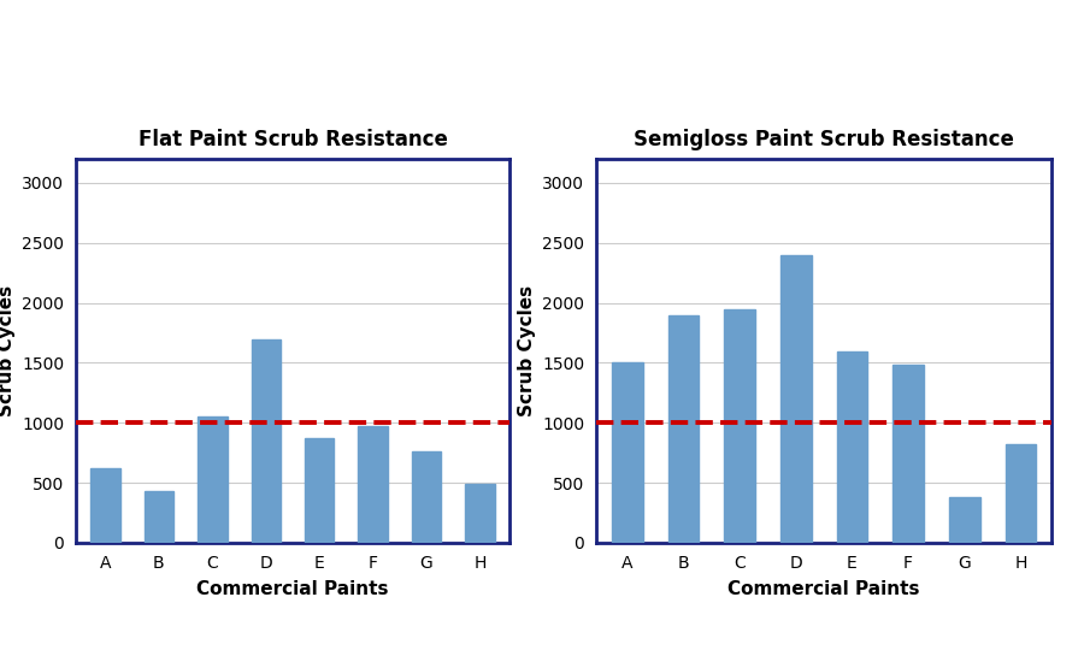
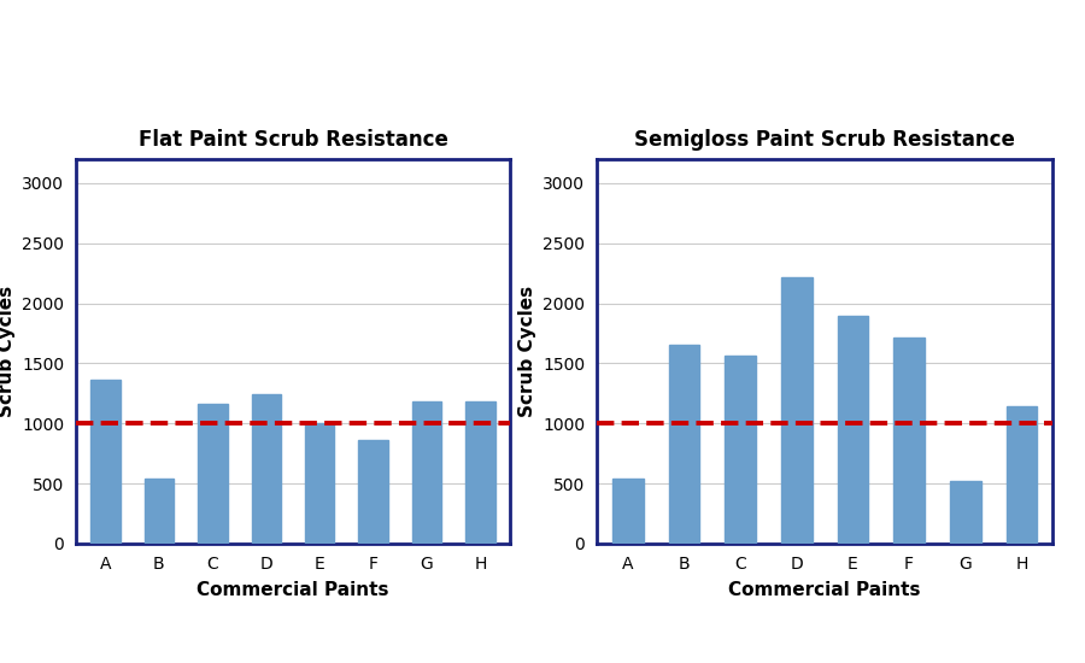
Flat Paint Scrub Resistance/A: 620 -> 1360
Flat Paint Scrub Resistance/B: 430 -> 540
Flat Paint Scrub Resistance/C: 1050 -> 1160
Flat Paint Scrub Resistance/D: 1700 -> 1240
Flat Paint Scrub Resistance/E: 870 -> 1000
Flat Paint Scrub Resistance/F: 970 -> 860
Flat Paint Scrub Resistance/G: 760 -> 1180
Flat Paint Scrub Resistance/H: 490 -> 1180
Semigloss Paint Scrub Resistance/A: 1500 -> 540
Semigloss Paint Scrub Resistance/B: 1900 -> 1660
Semigloss Paint Scrub Resistance/C: 1950 -> 1560
Semigloss Paint Scrub Resistance/D: 2400 -> 2220
Semigloss Paint Scrub Resistance/E: 1600 -> 1900
Semigloss Paint Scrub Resistance/F: 1480 -> 1720
Semigloss Paint Scrub Resistance/G: 380 -> 520
Semigloss Paint Scrub Resistance/H: 820 -> 1140
